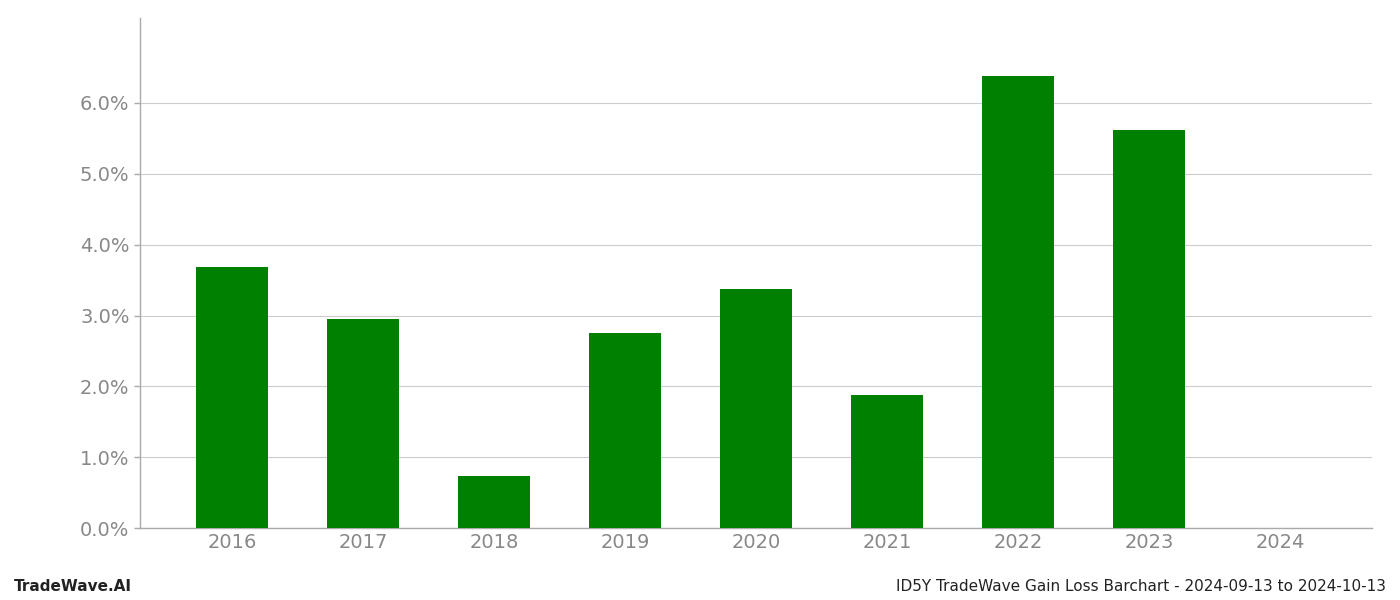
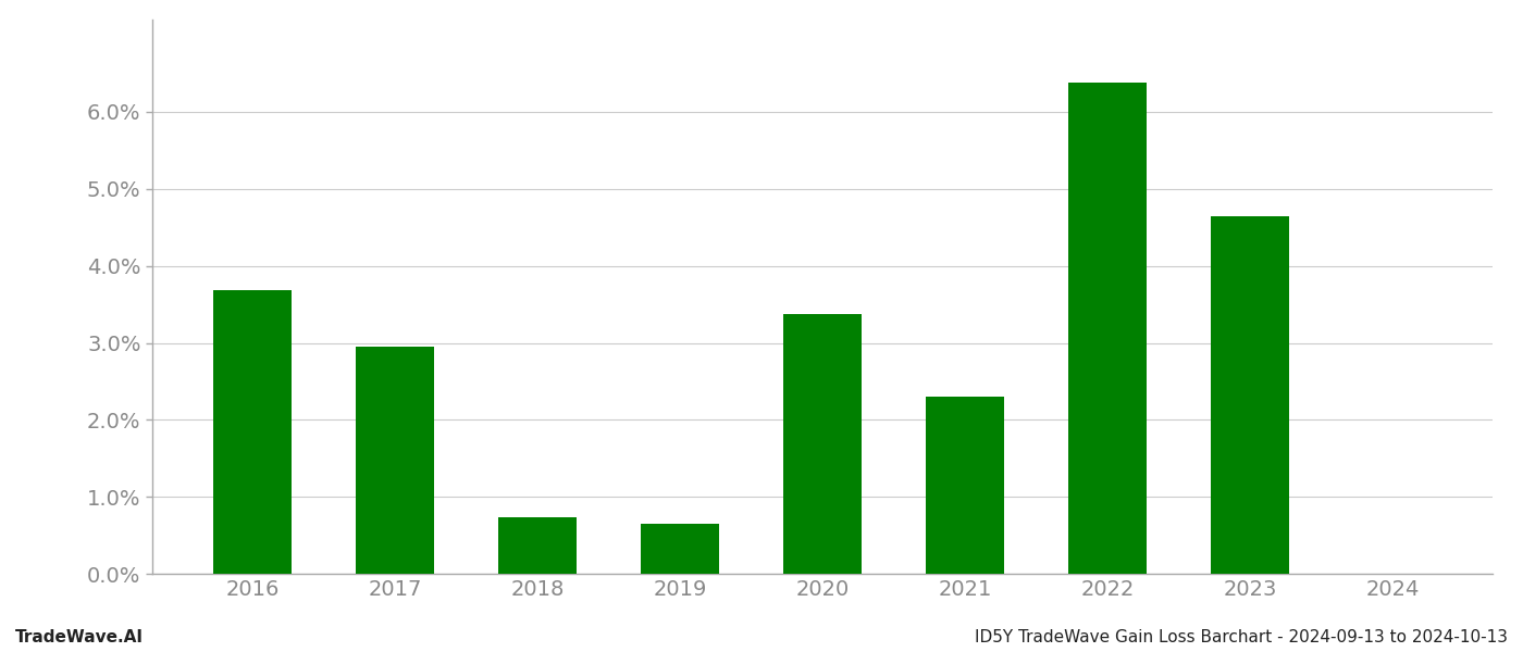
2019: 2.76% -> 0.65%
2021: 1.88% -> 2.30%
2023: 5.62% -> 4.65%
